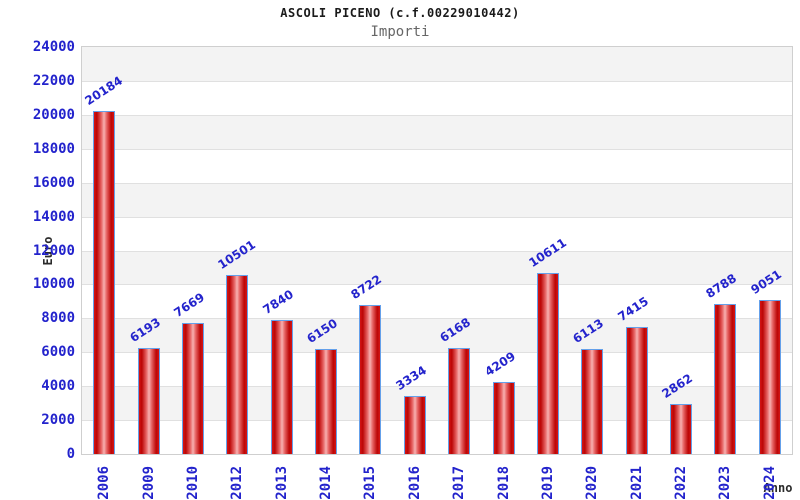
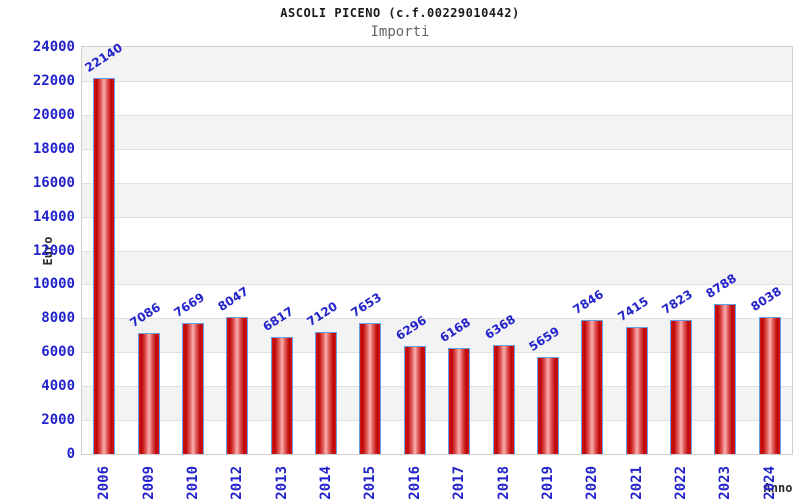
2006: 20184 -> 22140
2009: 6193 -> 7086
2012: 10501 -> 8047
2013: 7840 -> 6817
2014: 6150 -> 7120
2015: 8722 -> 7653
2016: 3334 -> 6296
2018: 4209 -> 6368
2019: 10611 -> 5659
2020: 6113 -> 7846
2022: 2862 -> 7823
2024: 9051 -> 8038
